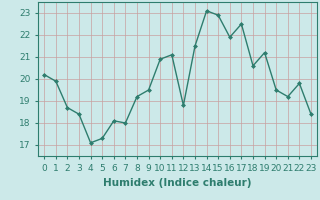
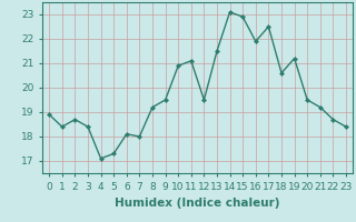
0: 20.2 -> 18.9
1: 19.9 -> 18.4
12: 18.8 -> 19.5
22: 19.8 -> 18.7
